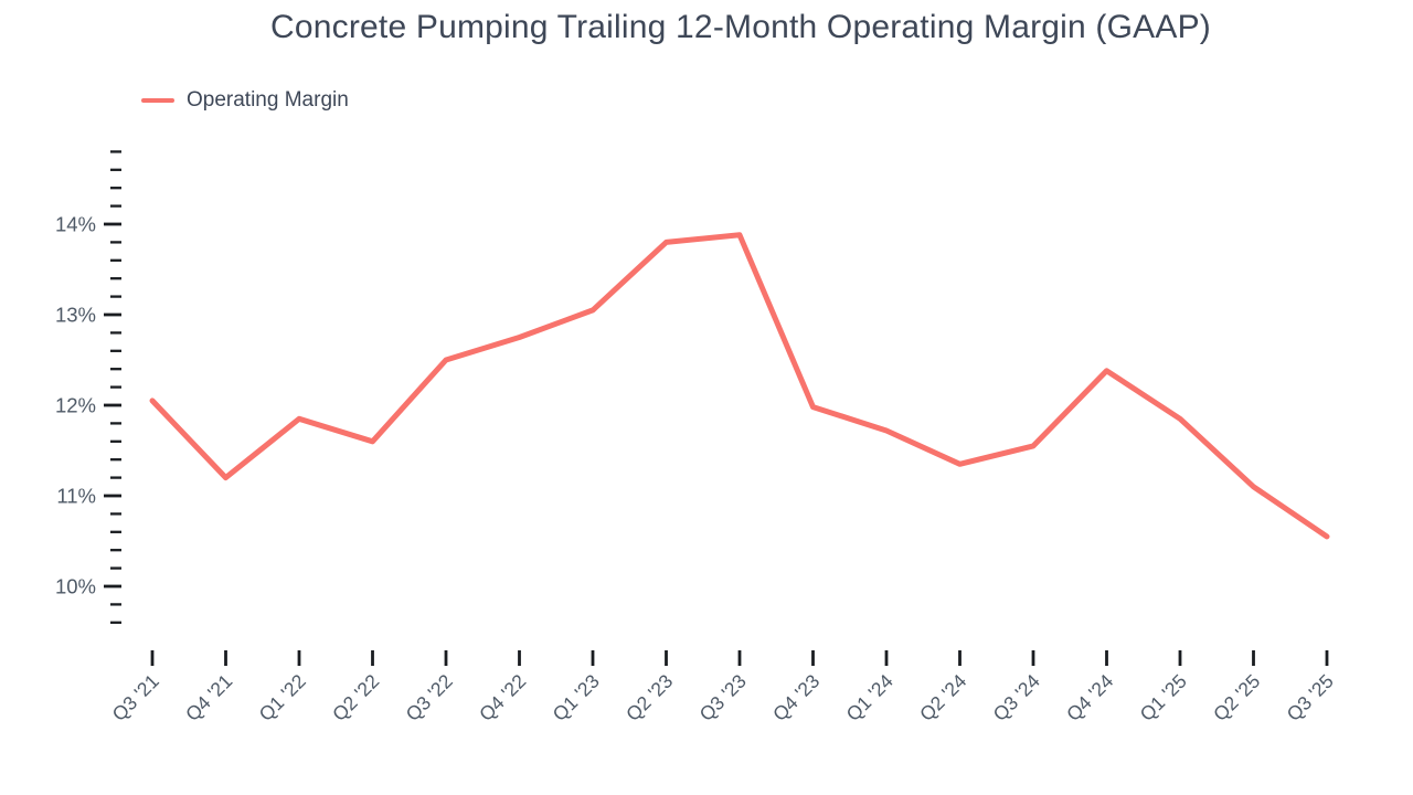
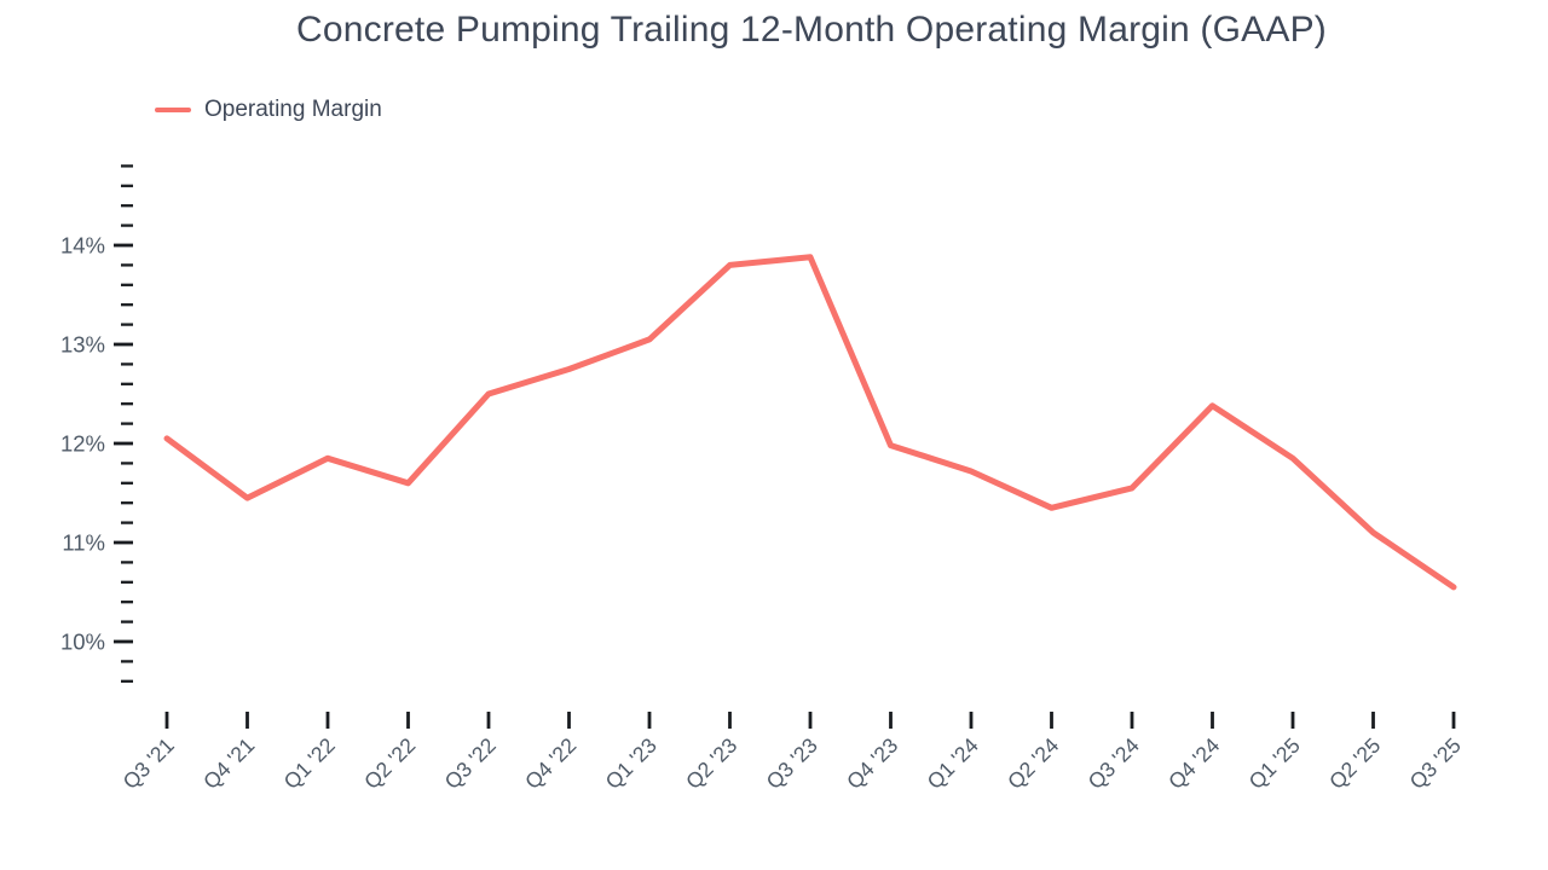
Q4 '21: 11.2% -> 11.4%
